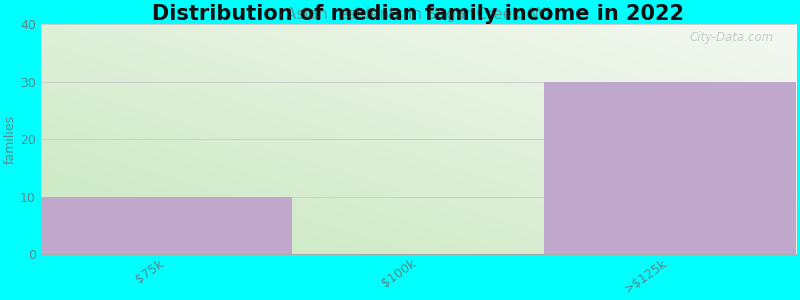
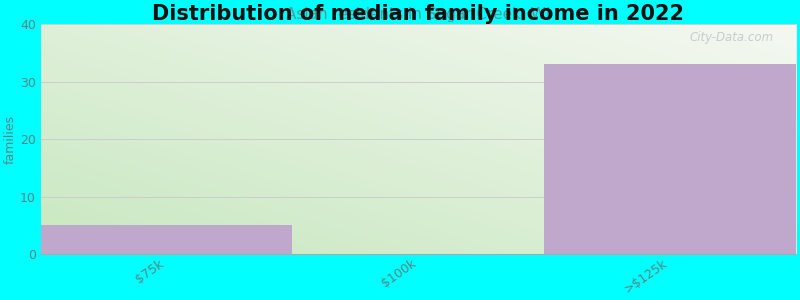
$75k: 10 -> 5
>$125k: 30 -> 33
